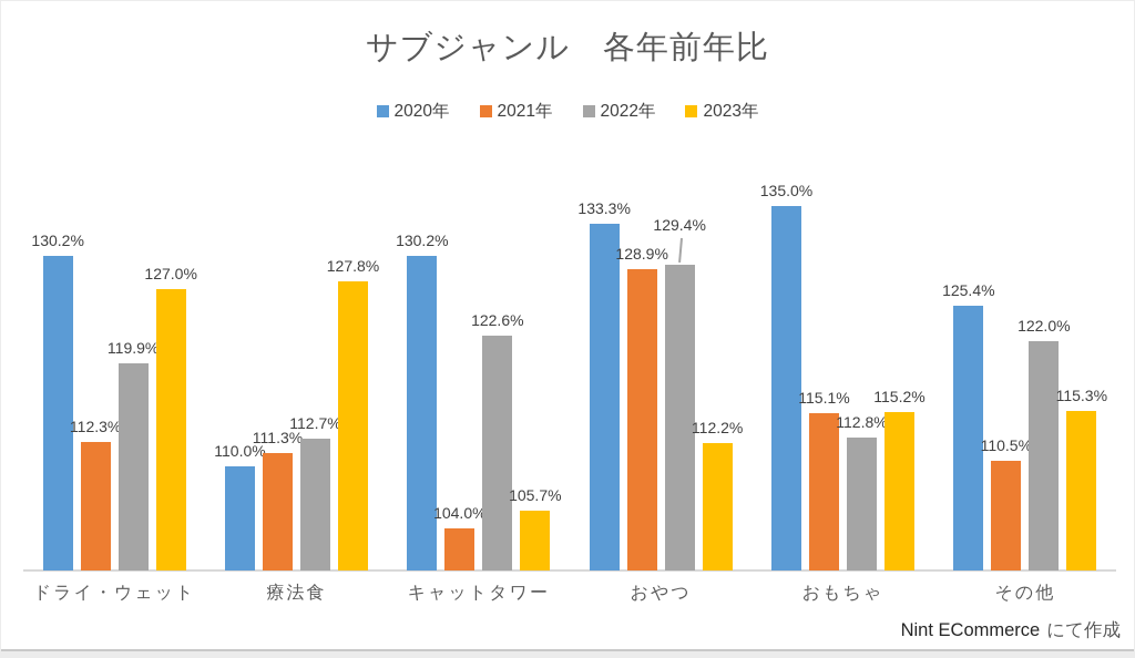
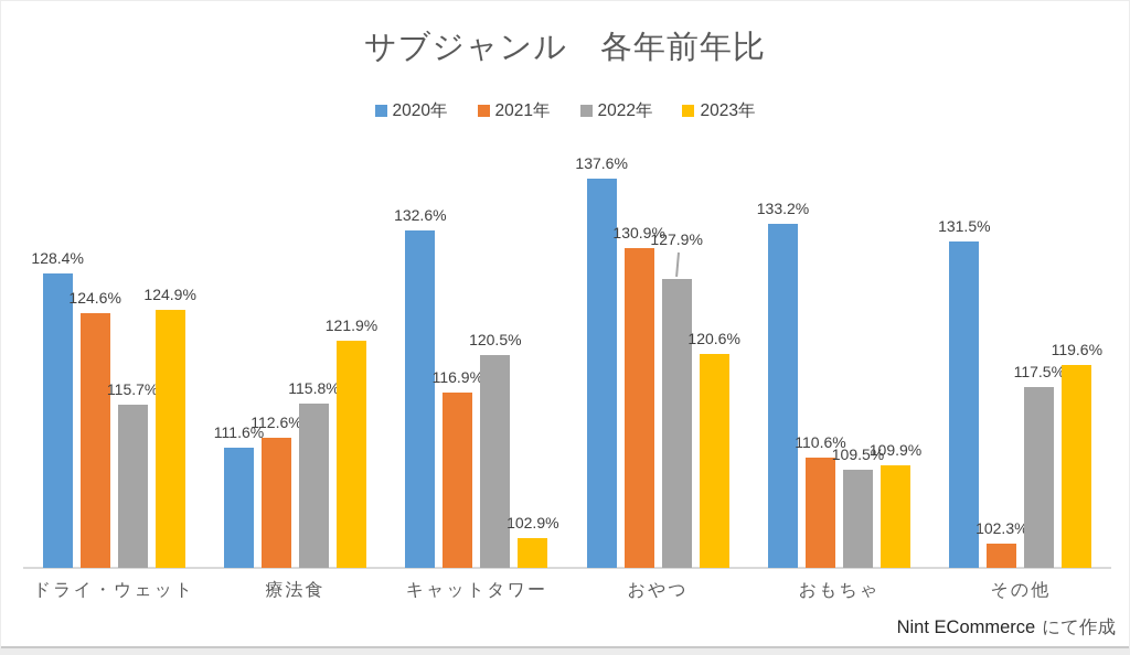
2020年/ドライ・ウェット: 130.2% -> 128.4%
2021年/ドライ・ウェット: 112.3% -> 124.6%
2022年/ドライ・ウェット: 119.9% -> 115.7%
2023年/ドライ・ウェット: 127.0% -> 124.9%
2020年/療法食: 110.0% -> 111.6%
2021年/療法食: 111.3% -> 112.6%
2022年/療法食: 112.7% -> 115.8%
2023年/療法食: 127.8% -> 121.9%
2020年/キャットタワー: 130.2% -> 132.6%
2021年/キャットタワー: 104.0% -> 116.9%
2022年/キャットタワー: 122.6% -> 120.5%
2023年/キャットタワー: 105.7% -> 102.9%
2020年/おやつ: 133.3% -> 137.6%
2021年/おやつ: 128.9% -> 130.9%
2022年/おやつ: 129.4% -> 127.9%
2023年/おやつ: 112.2% -> 120.6%
2020年/おもちゃ: 135.0% -> 133.2%
2021年/おもちゃ: 115.1% -> 110.6%
2022年/おもちゃ: 112.8% -> 109.5%
2023年/おもちゃ: 115.2% -> 109.9%
2020年/その他: 125.4% -> 131.5%
2021年/その他: 110.5% -> 102.3%
2022年/その他: 122.0% -> 117.5%
2023年/その他: 115.3% -> 119.6%
